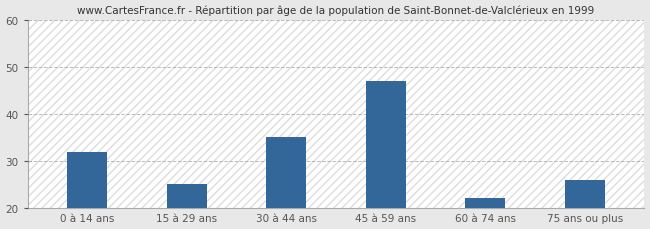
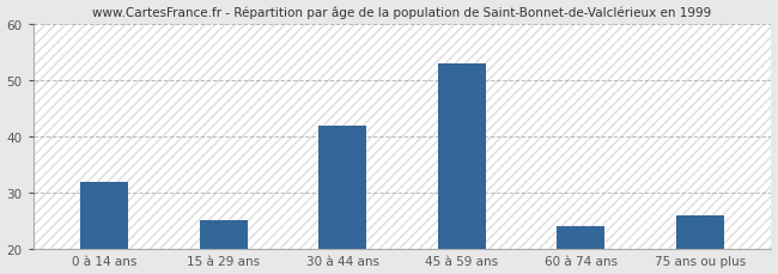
30 à 44 ans: 35 -> 42
45 à 59 ans: 47 -> 53
60 à 74 ans: 22 -> 24
